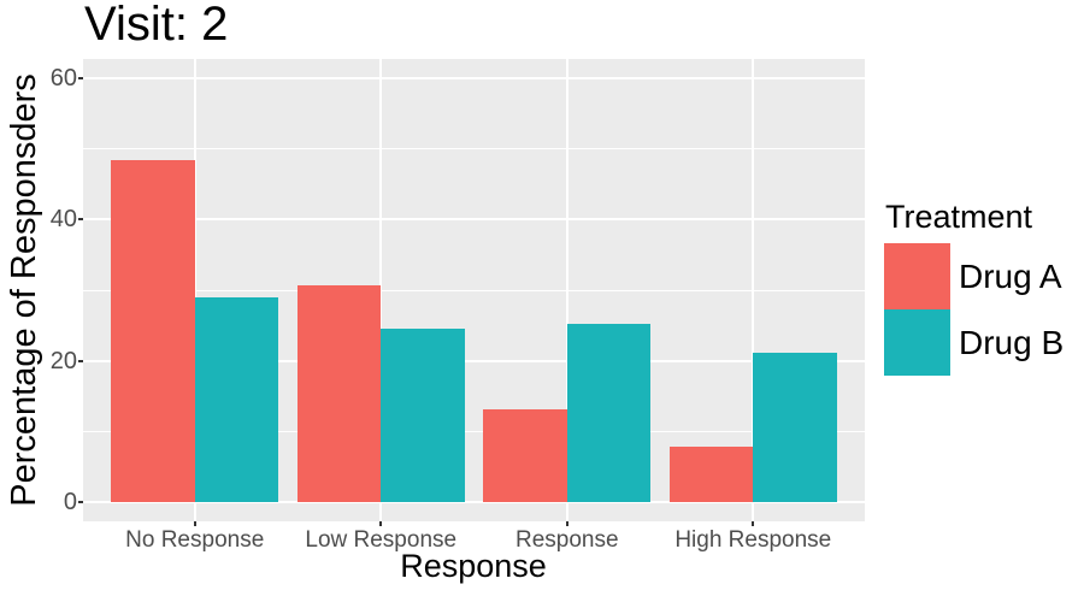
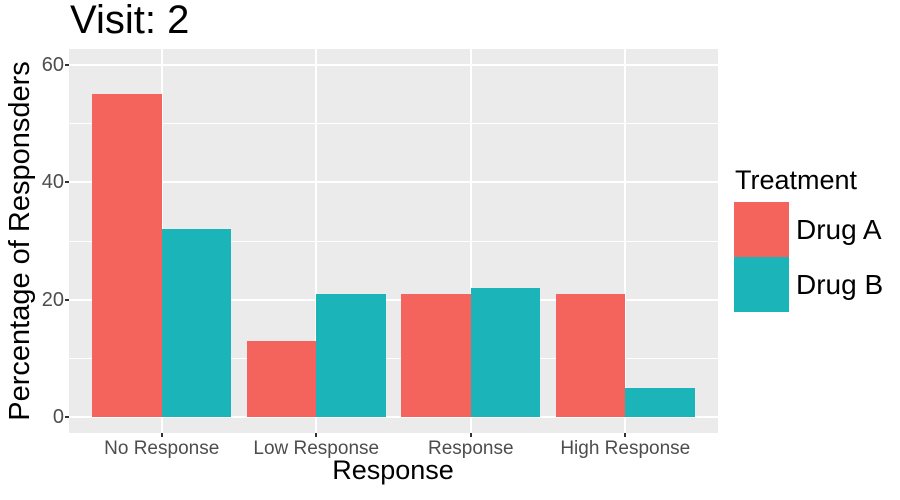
Drug A/No Response: 48 -> 55
Drug B/No Response: 29 -> 32
Drug A/Low Response: 31 -> 13
Drug B/Low Response: 25 -> 21
Drug A/Response: 13 -> 21
Drug B/Response: 25 -> 22
Drug A/High Response: 8 -> 21
Drug B/High Response: 21 -> 5
